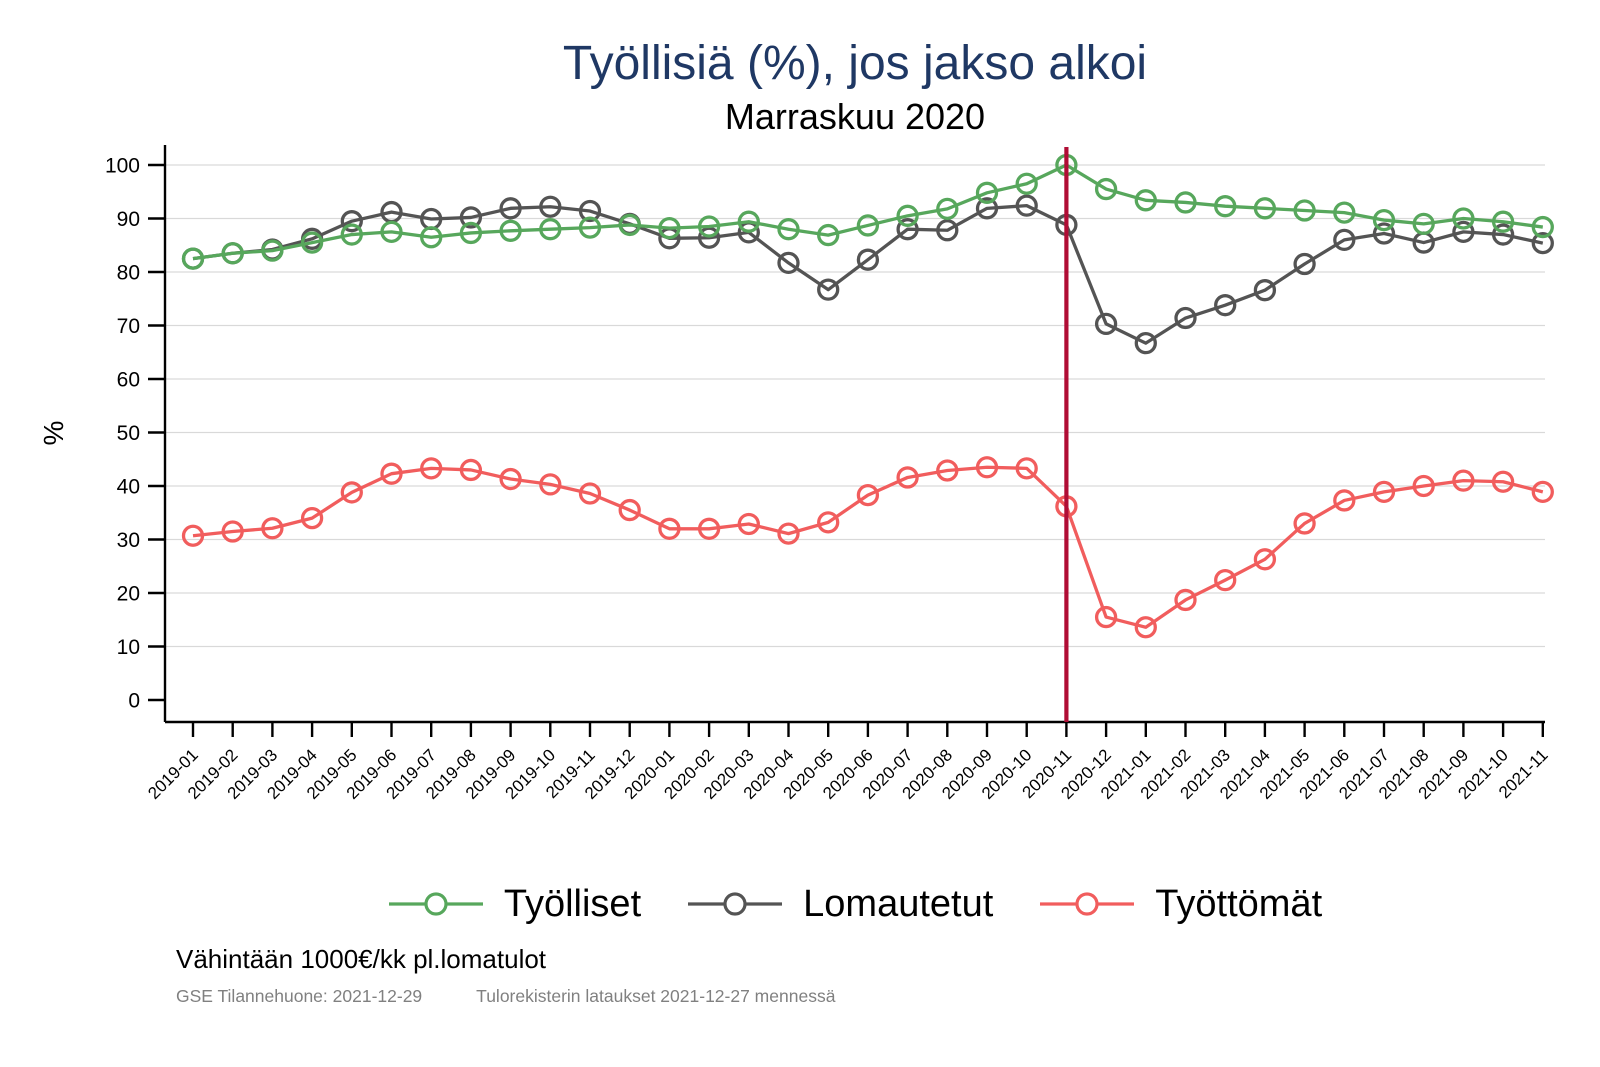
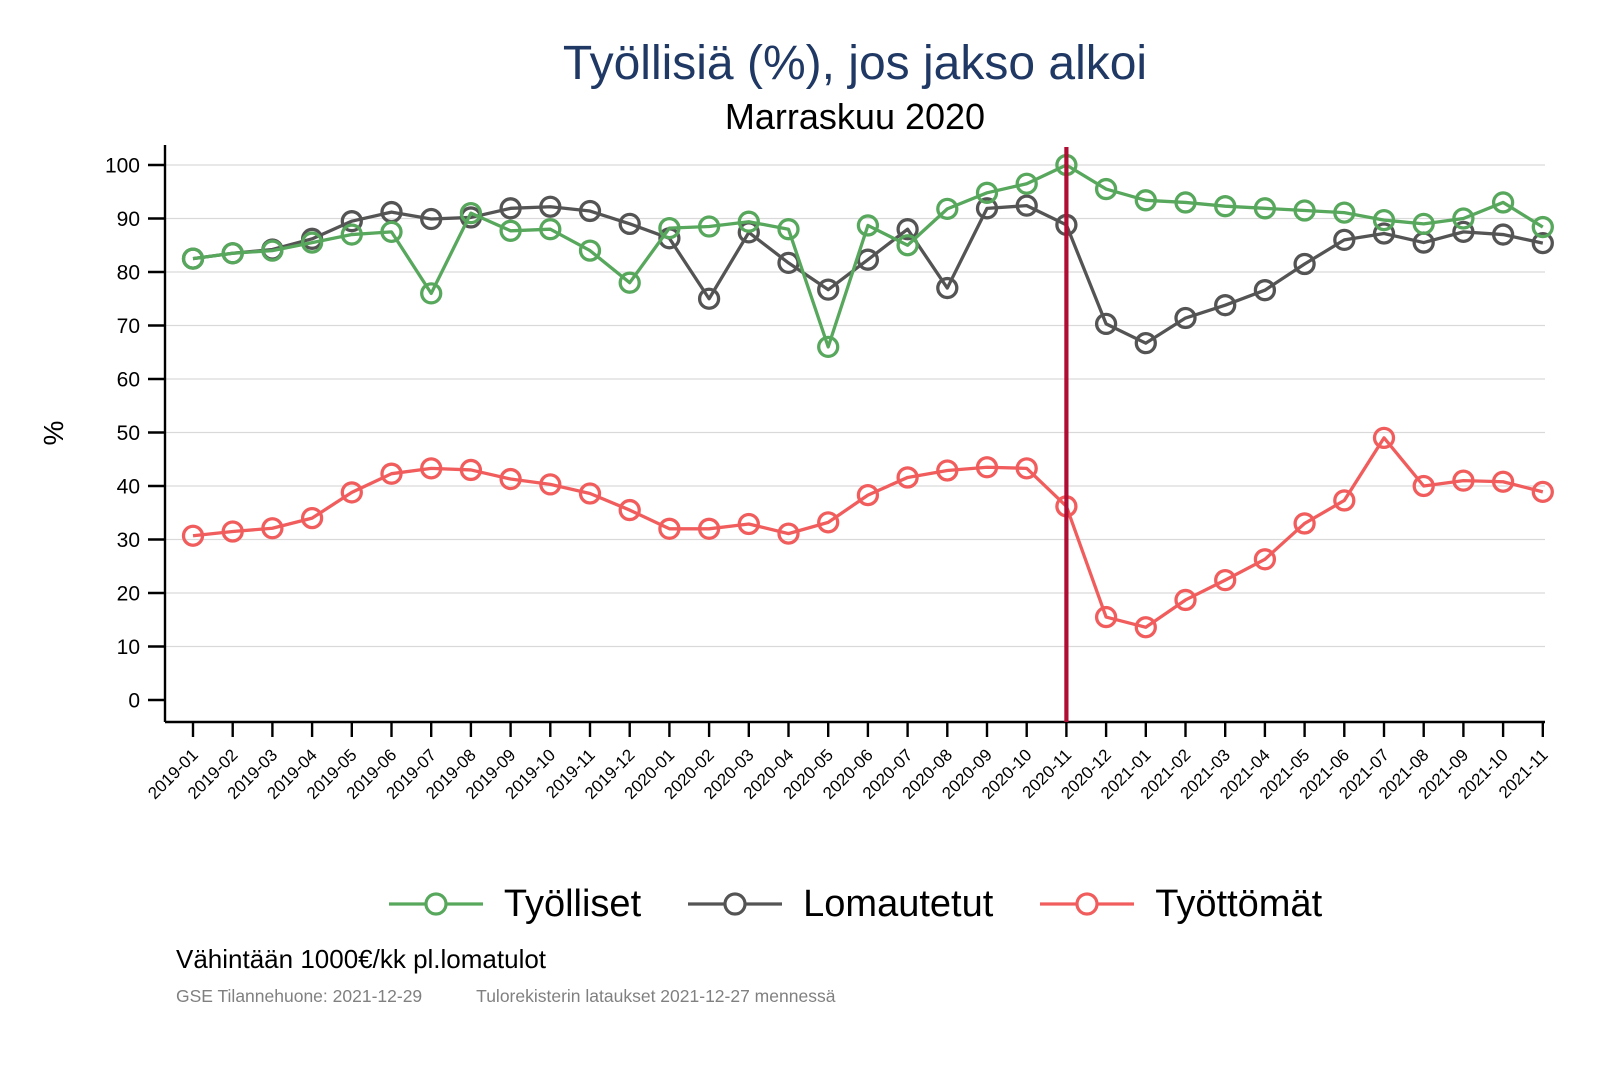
Työlliset/2019-07: 86 -> 76
Työlliset/2019-08: 87 -> 91
Työlliset/2019-11: 88 -> 84
Työlliset/2019-12: 89 -> 78
Lomautetut/2020-02: 86 -> 75
Työlliset/2020-05: 87 -> 66
Työlliset/2020-07: 90 -> 85
Lomautetut/2020-08: 88 -> 77
Työttömät/2021-07: 39 -> 49
Työlliset/2021-10: 89 -> 93
